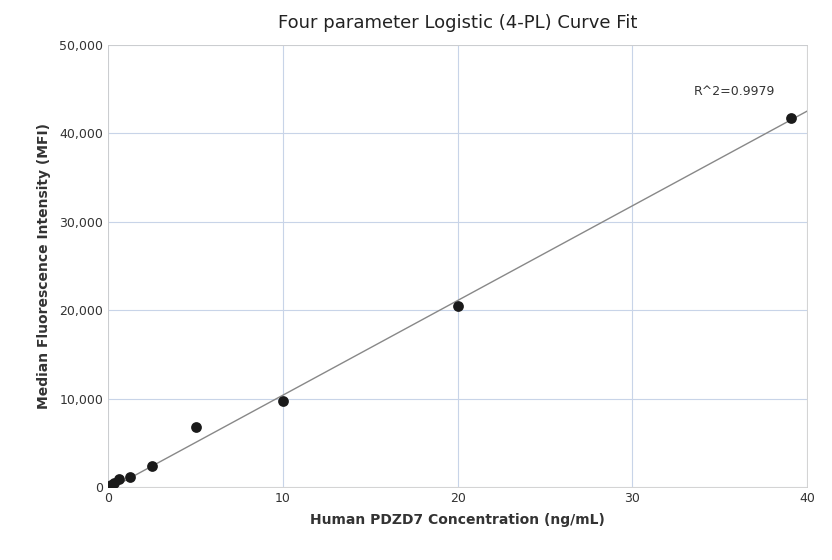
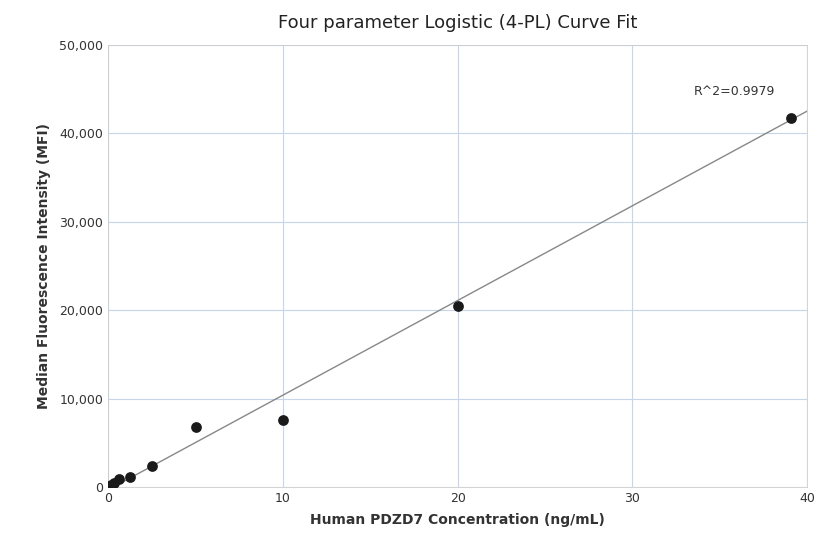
10: 9,700 -> 7,600
